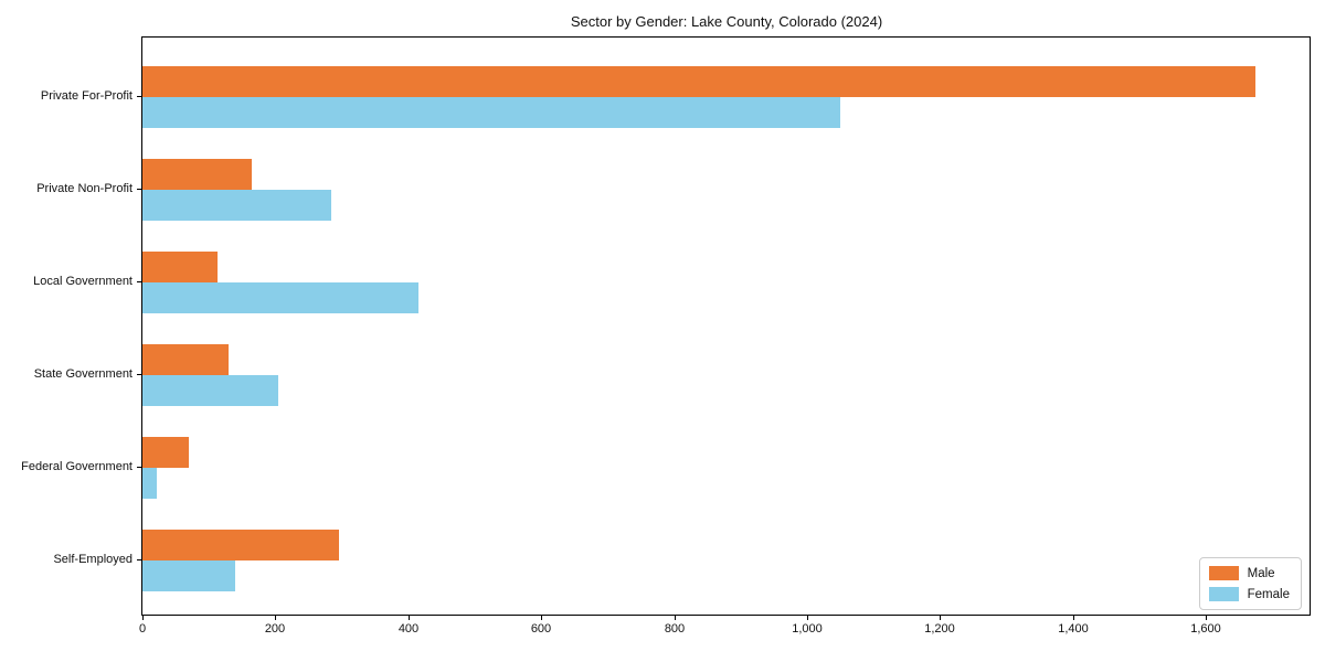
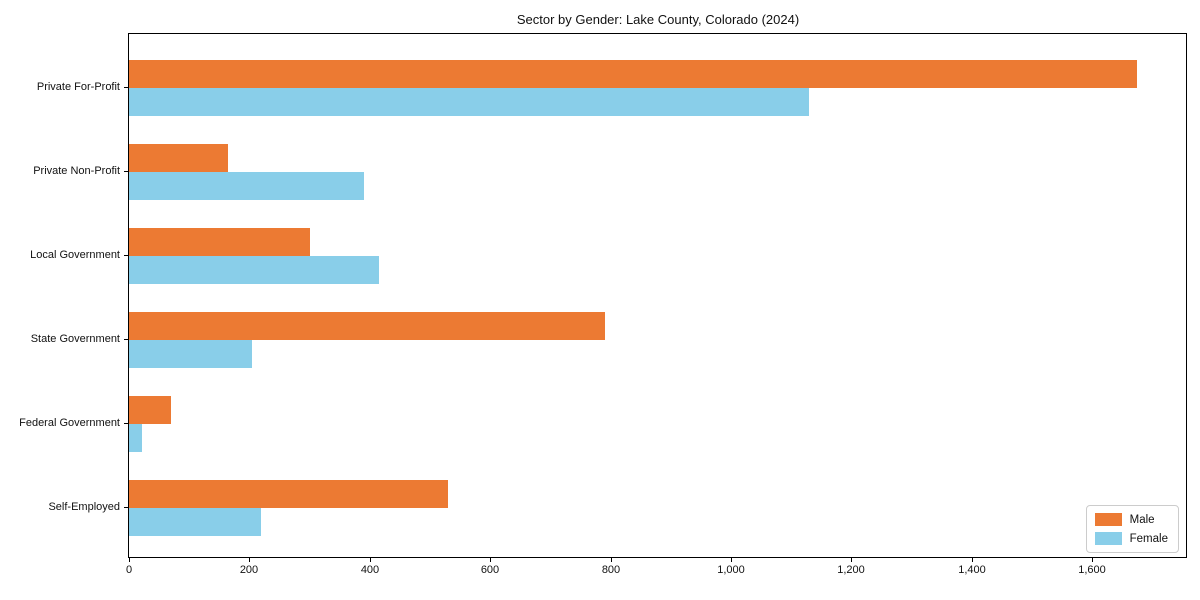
Female/Private For-Profit: 1050 -> 1130
Female/Private Non-Profit: 280 -> 390
Male/Local Government: 110 -> 300
Male/State Government: 130 -> 790
Male/Self-Employed: 300 -> 530
Female/Self-Employed: 140 -> 220
